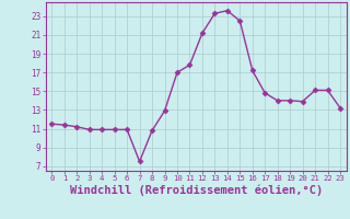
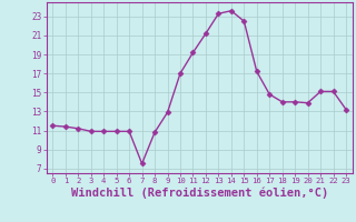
11: 17.8 -> 19.2
